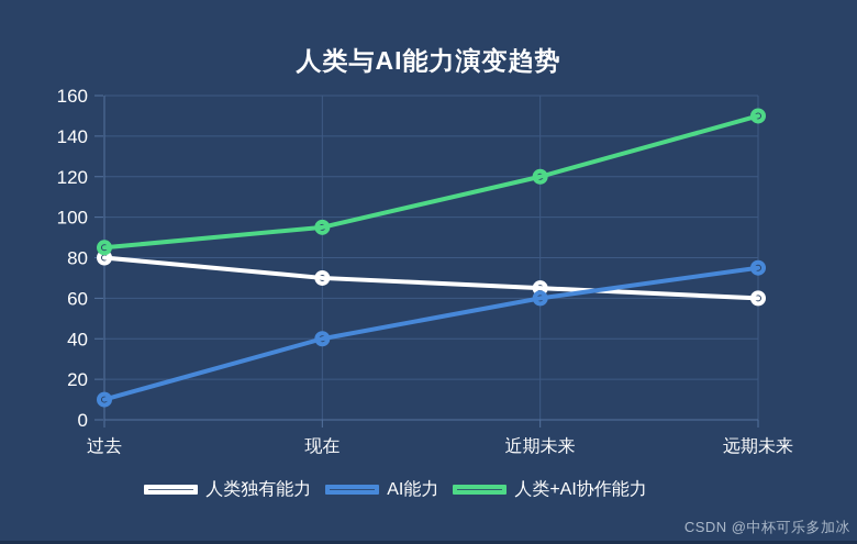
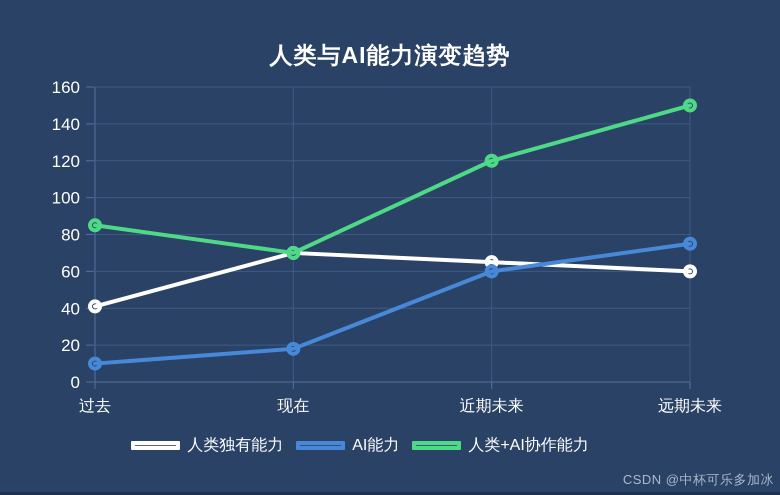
人类独有能力/过去: 80 -> 41
AI能力/现在: 40 -> 18
人类+AI协作能力/现在: 95 -> 70
